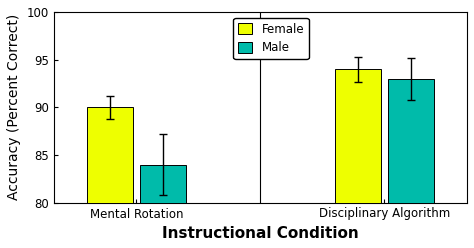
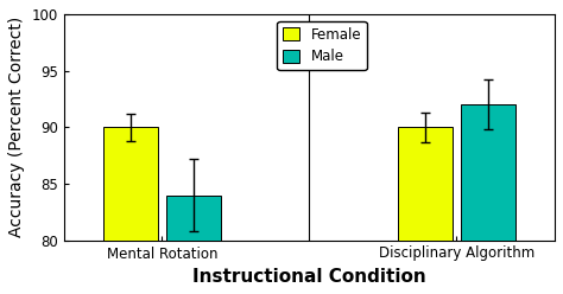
Female/Disciplinary Algorithm: 94 -> 90
Male/Disciplinary Algorithm: 93 -> 92
